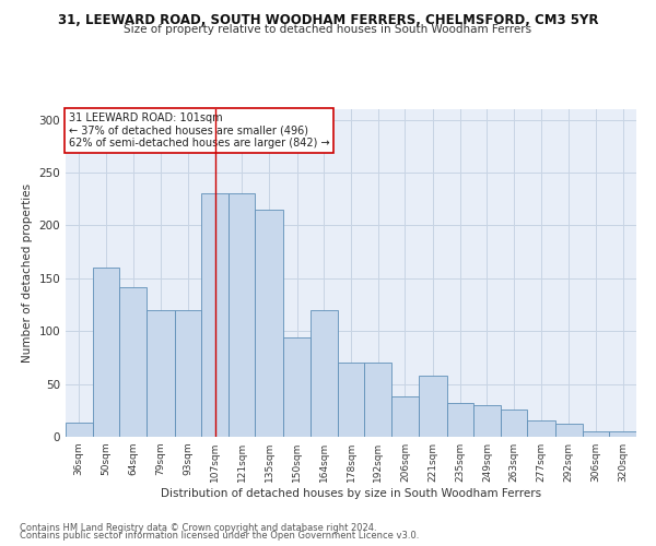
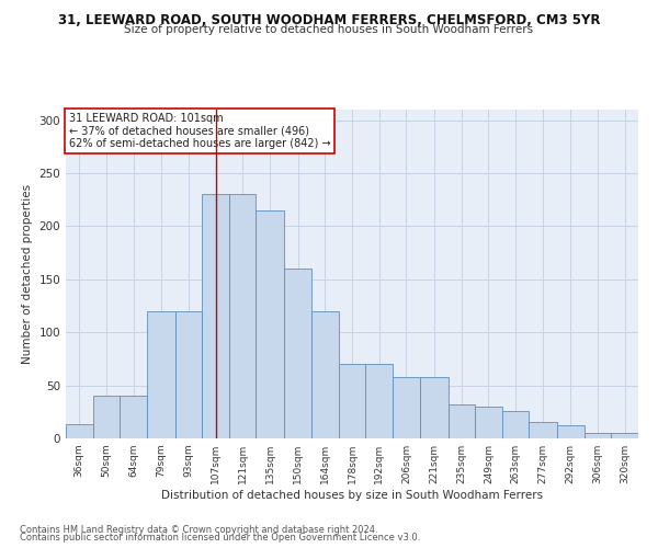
50sqm: 160 -> 40
64sqm: 142 -> 40
150sqm: 94 -> 160
206sqm: 38 -> 58
